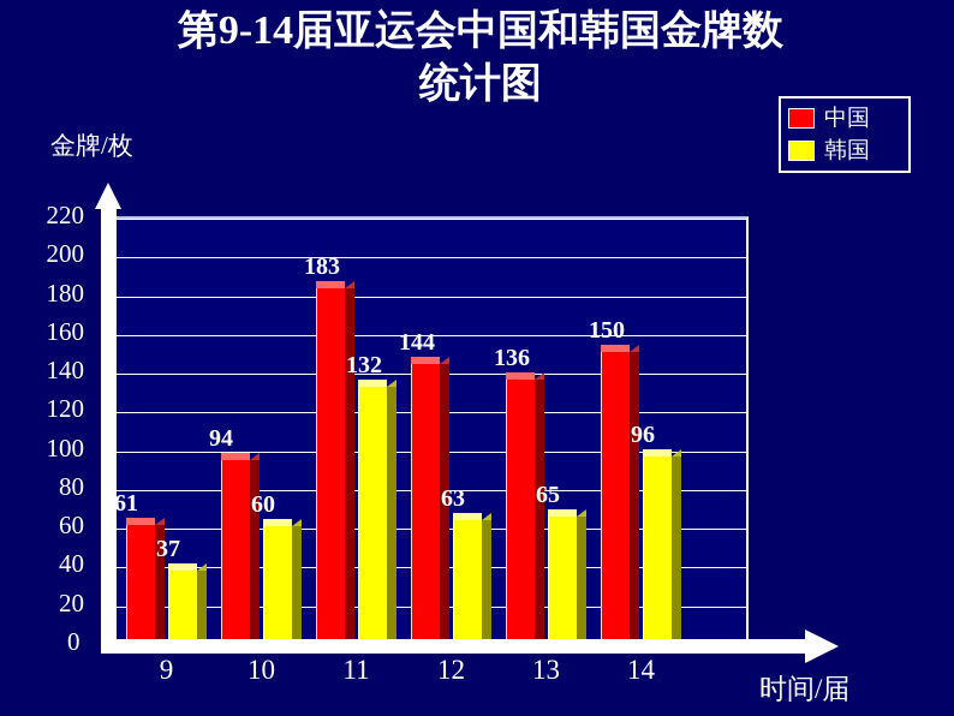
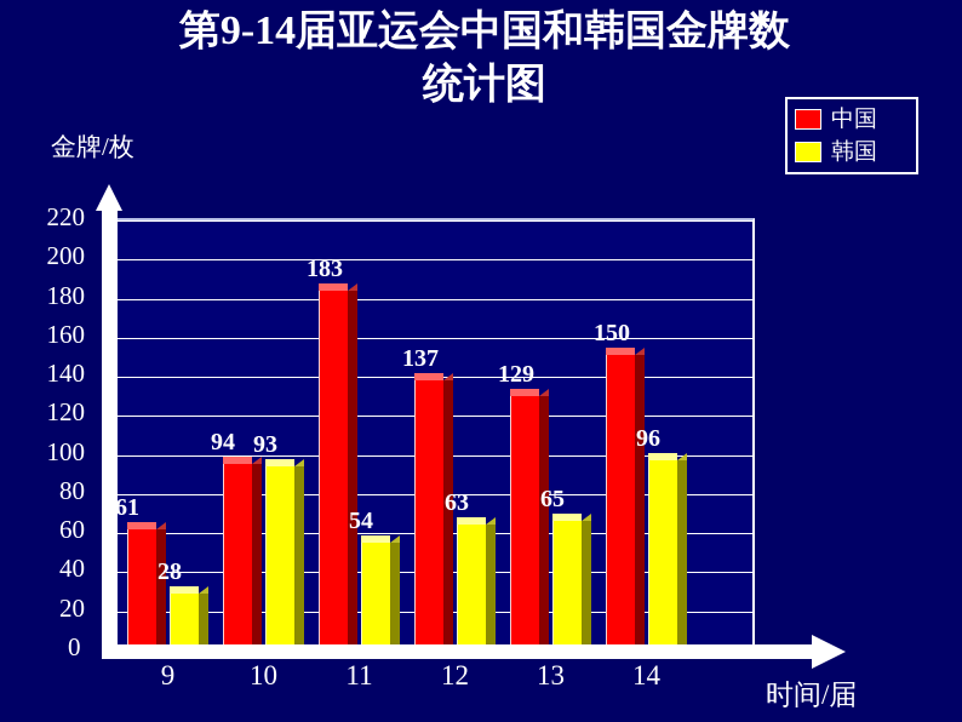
韩国/9: 37 -> 28
韩国/10: 60 -> 93
韩国/11: 132 -> 54
中国/12: 144 -> 137
中国/13: 136 -> 129
